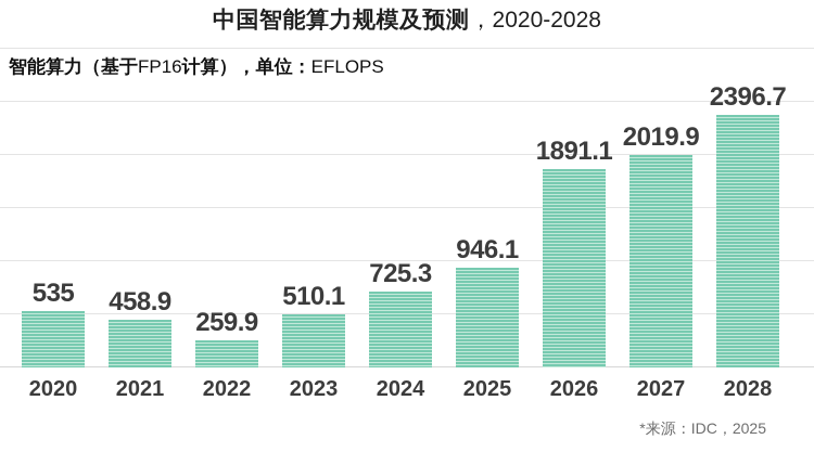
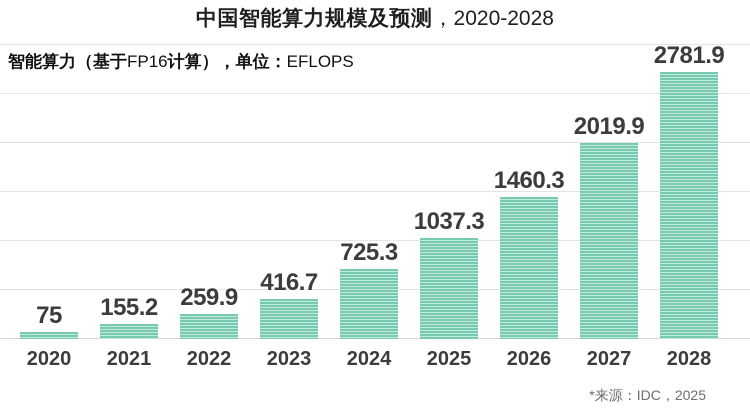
2020: 535 -> 75
2021: 458.9 -> 155.2
2023: 510.1 -> 416.7
2025: 946.1 -> 1037.3
2026: 1891.1 -> 1460.3
2028: 2396.7 -> 2781.9
